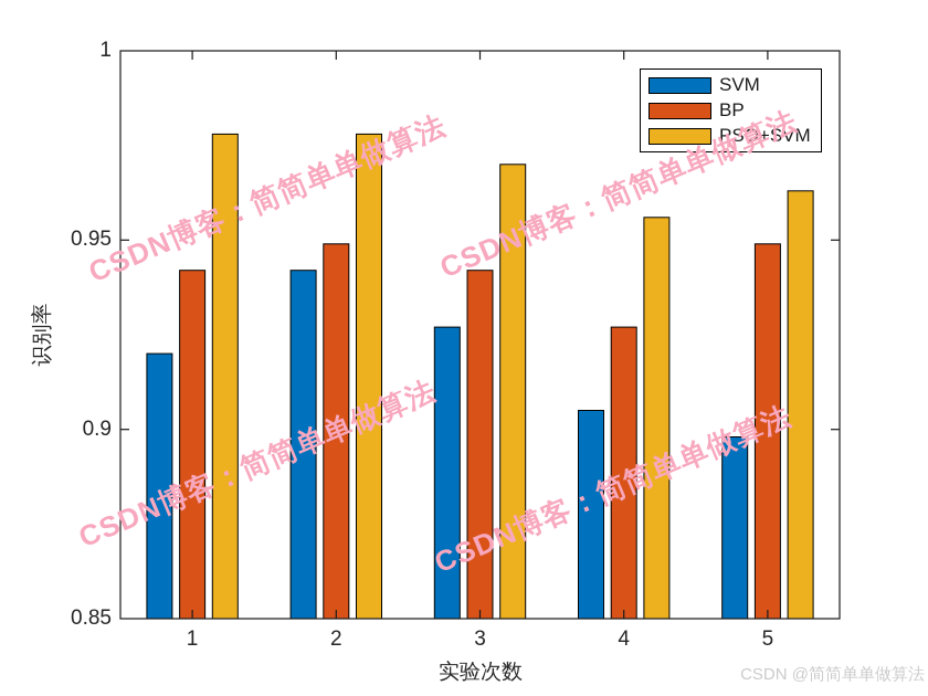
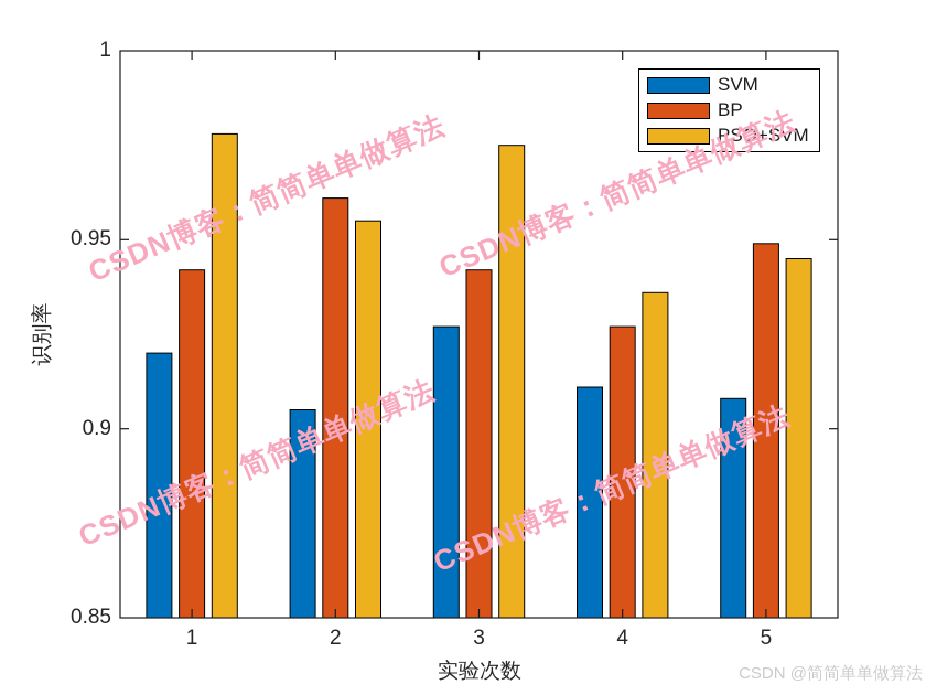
SVM/2: 0.942 -> 0.905
BP/2: 0.949 -> 0.961
PSO+SVM/2: 0.978 -> 0.955
PSO+SVM/3: 0.970 -> 0.975
SVM/4: 0.905 -> 0.911
PSO+SVM/4: 0.956 -> 0.936
SVM/5: 0.898 -> 0.908
PSO+SVM/5: 0.963 -> 0.945
